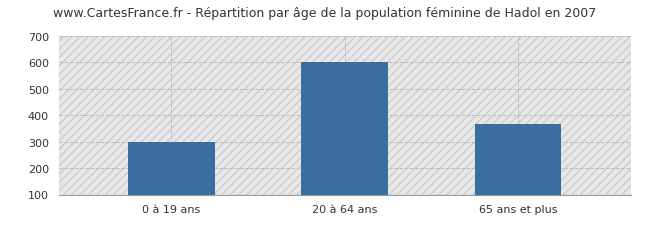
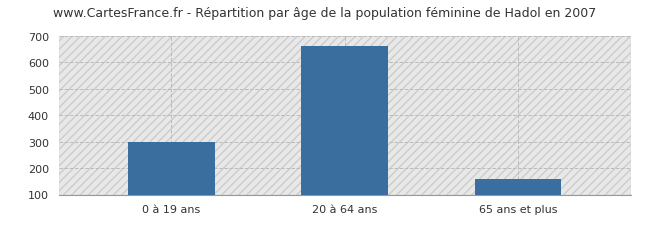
20 à 64 ans: 600 -> 662
65 ans et plus: 365 -> 160
